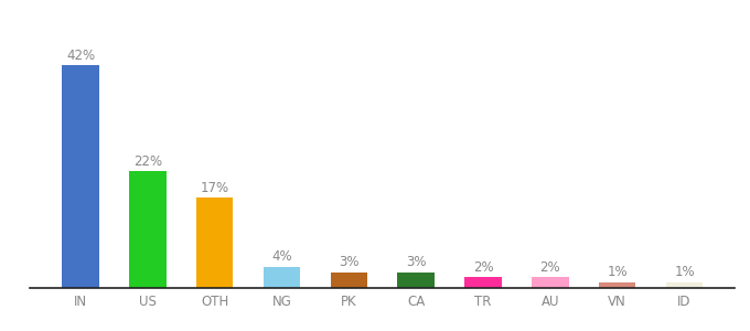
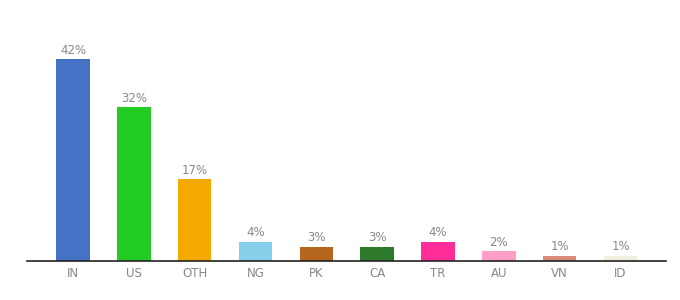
US: 22% -> 32%
TR: 2% -> 4%
